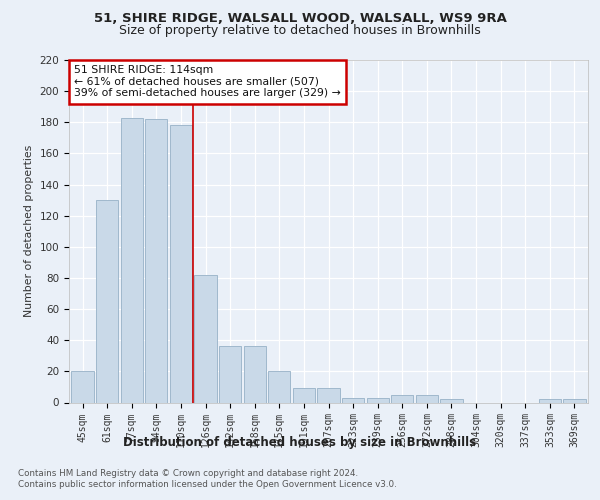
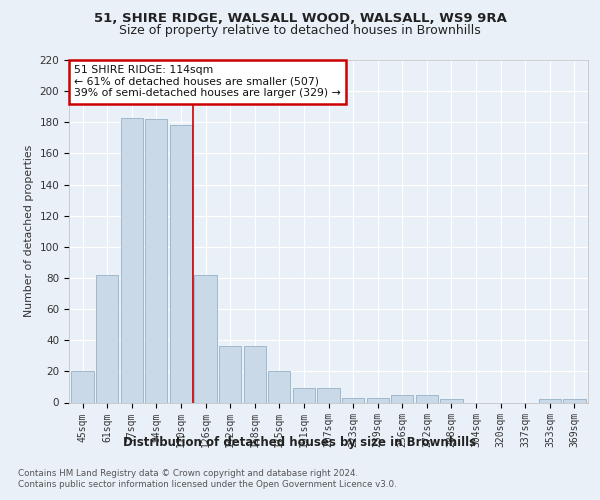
61sqm: 130 -> 82
